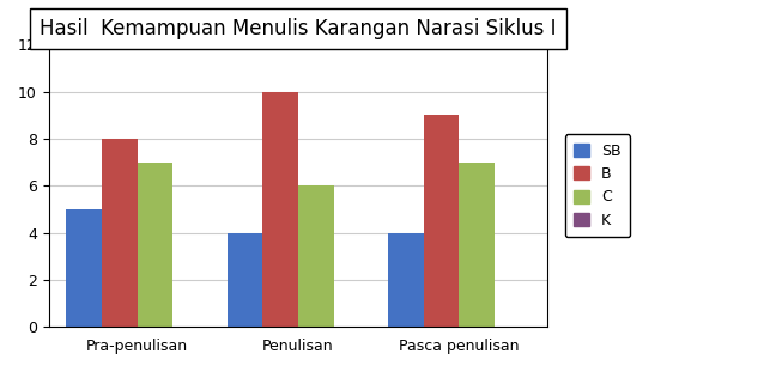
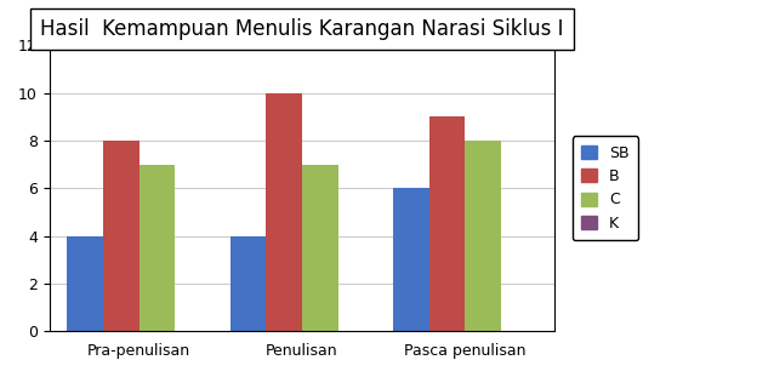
SB/Pra-penulisan: 5 -> 4
C/Penulisan: 6 -> 7
SB/Pasca penulisan: 4 -> 6
C/Pasca penulisan: 7 -> 8
